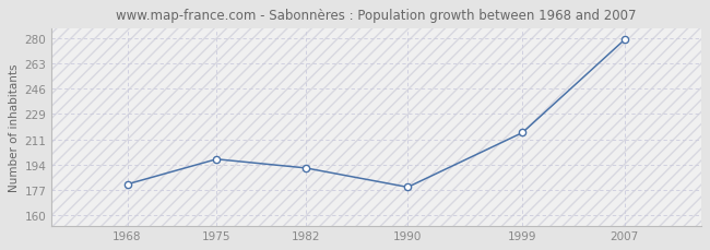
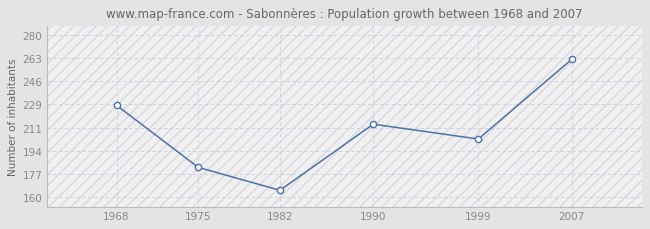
1968: 181 -> 228
1975: 198 -> 182
1982: 192 -> 165
1990: 179 -> 214
1999: 216 -> 203
2007: 279 -> 262
